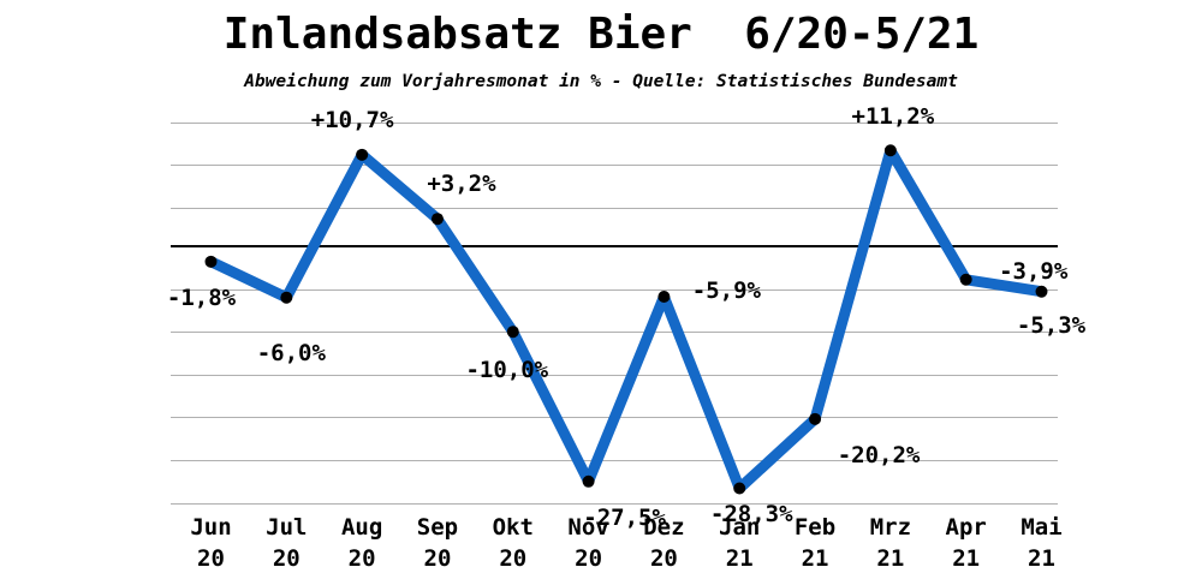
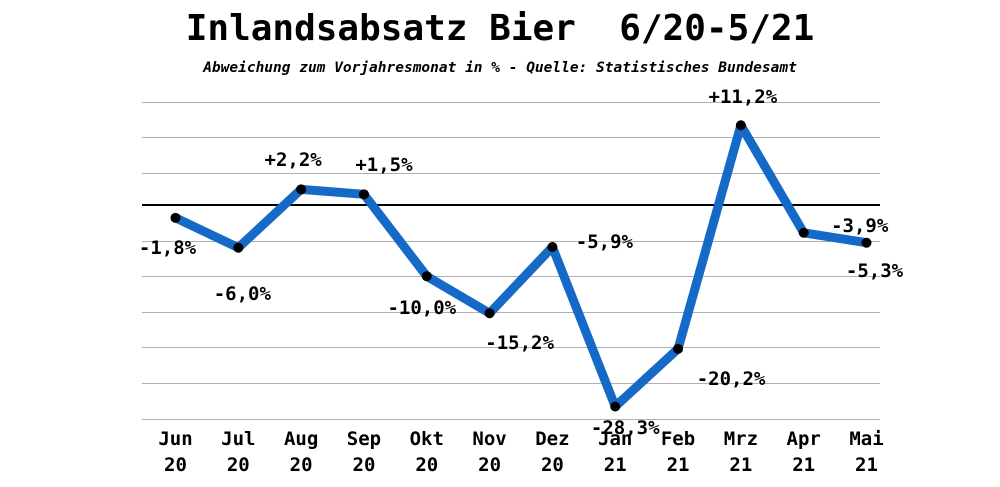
Aug 20: +10,7% -> +2,2%
Sep 20: +3,2% -> +1,5%
Nov 20: -27,5% -> -15,2%
